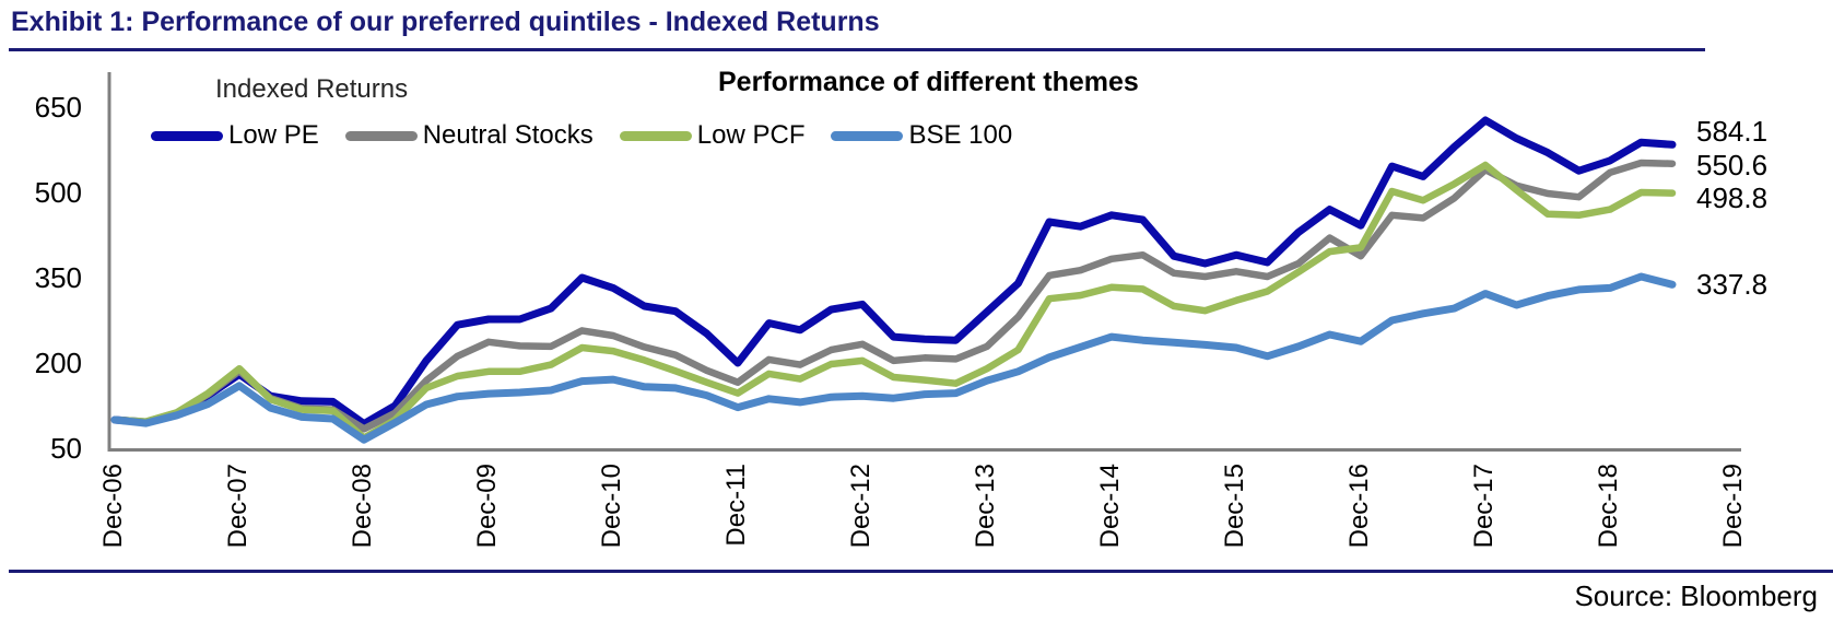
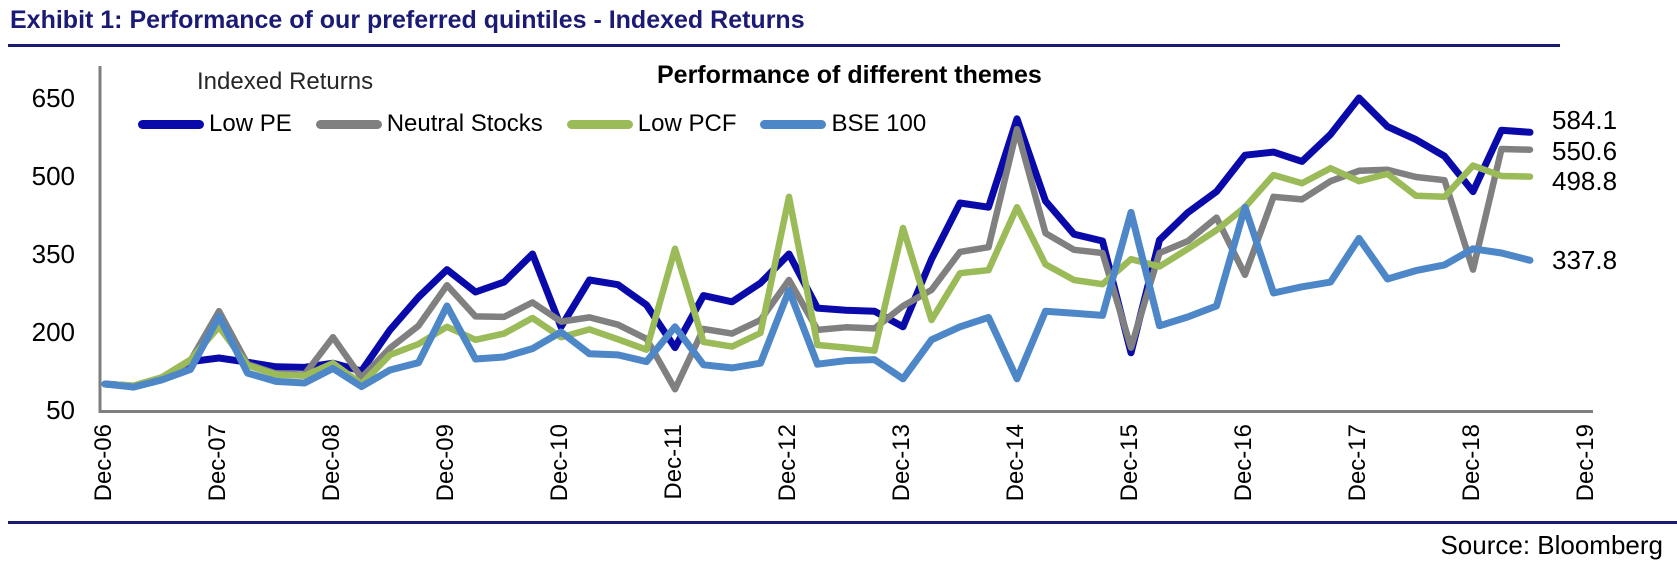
Low PE/Dec-07: 180 -> 150
Neutral Stocks/Dec-07: 190 -> 240
Low PCF/Dec-07: 190 -> 210
BSE 100/Dec-07: 160 -> 230
Low PE/Dec-08: 90 -> 140
Neutral Stocks/Dec-08: 80 -> 190
Low PCF/Dec-08: 70 -> 140
BSE 100/Dec-08: 60 -> 130
Low PE/Dec-09: 280 -> 320
Neutral Stocks/Dec-09: 240 -> 290
Low PCF/Dec-09: 180 -> 210
BSE 100/Dec-09: 150 -> 250
Low PE/Dec-10: 330 -> 210
Neutral Stocks/Dec-10: 250 -> 220
Low PCF/Dec-10: 220 -> 190
BSE 100/Dec-10: 170 -> 200
Low PE/Dec-11: 200 -> 170
Neutral Stocks/Dec-11: 170 -> 90
Low PCF/Dec-11: 150 -> 360
BSE 100/Dec-11: 120 -> 210
Low PE/Dec-12: 300 -> 350
Neutral Stocks/Dec-12: 230 -> 300
Low PCF/Dec-12: 200 -> 460
BSE 100/Dec-12: 140 -> 280
Low PE/Dec-13: 290 -> 210
Neutral Stocks/Dec-13: 230 -> 250
Low PCF/Dec-13: 190 -> 400
BSE 100/Dec-13: 170 -> 110
Low PE/Dec-14: 460 -> 610
Neutral Stocks/Dec-14: 380 -> 590
Low PCF/Dec-14: 330 -> 440
BSE 100/Dec-14: 250 -> 110
Low PE/Dec-15: 390 -> 160
Neutral Stocks/Dec-15: 360 -> 170
Low PCF/Dec-15: 310 -> 340
BSE 100/Dec-15: 230 -> 430
Low PE/Dec-16: 440 -> 540
Neutral Stocks/Dec-16: 390 -> 310
Low PCF/Dec-16: 400 -> 440
BSE 100/Dec-16: 240 -> 440
Low PE/Dec-17: 630 -> 650
Neutral Stocks/Dec-17: 540 -> 510
Low PCF/Dec-17: 550 -> 490
BSE 100/Dec-17: 320 -> 380
Low PE/Dec-18: 560 -> 470
Neutral Stocks/Dec-18: 540 -> 320
Low PCF/Dec-18: 470 -> 520
BSE 100/Dec-18: 330 -> 360
